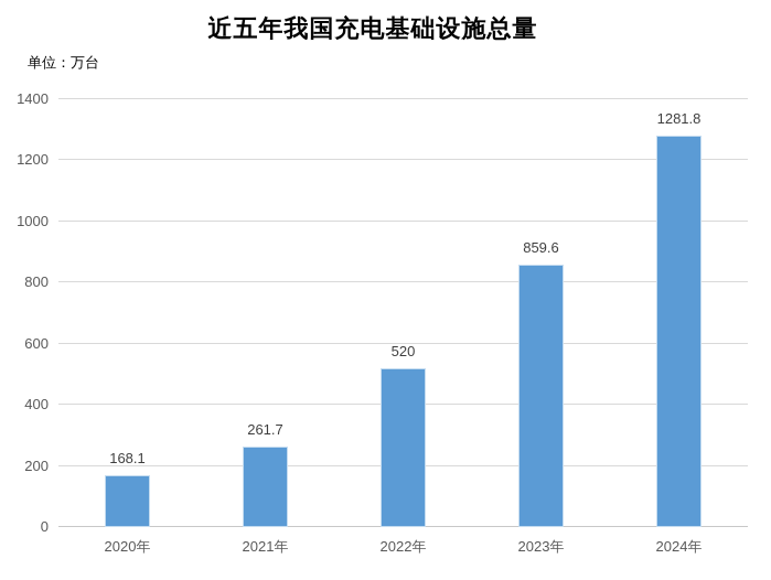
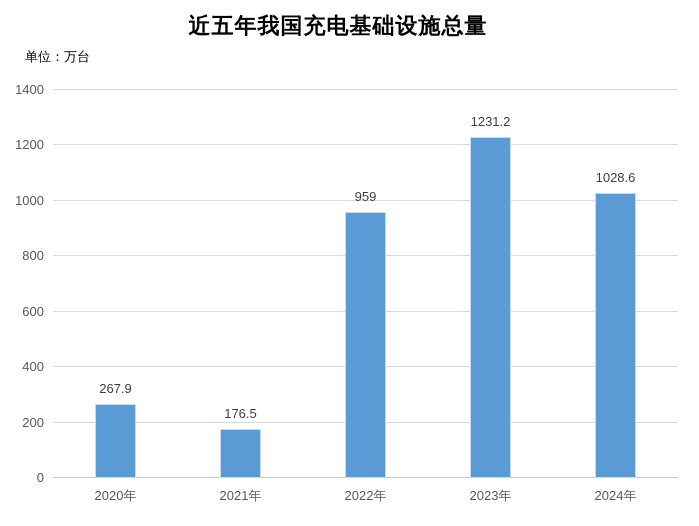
2020年: 168.1 -> 267.9
2021年: 261.7 -> 176.5
2022年: 520 -> 959
2023年: 859.6 -> 1231.2
2024年: 1281.8 -> 1028.6
